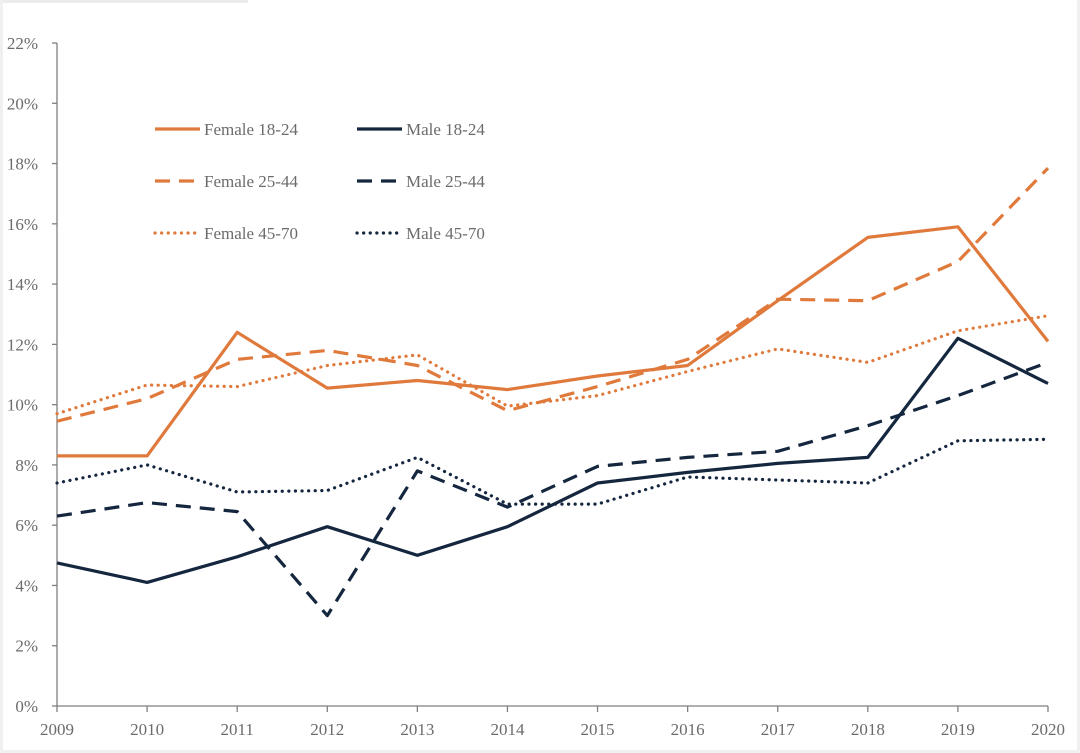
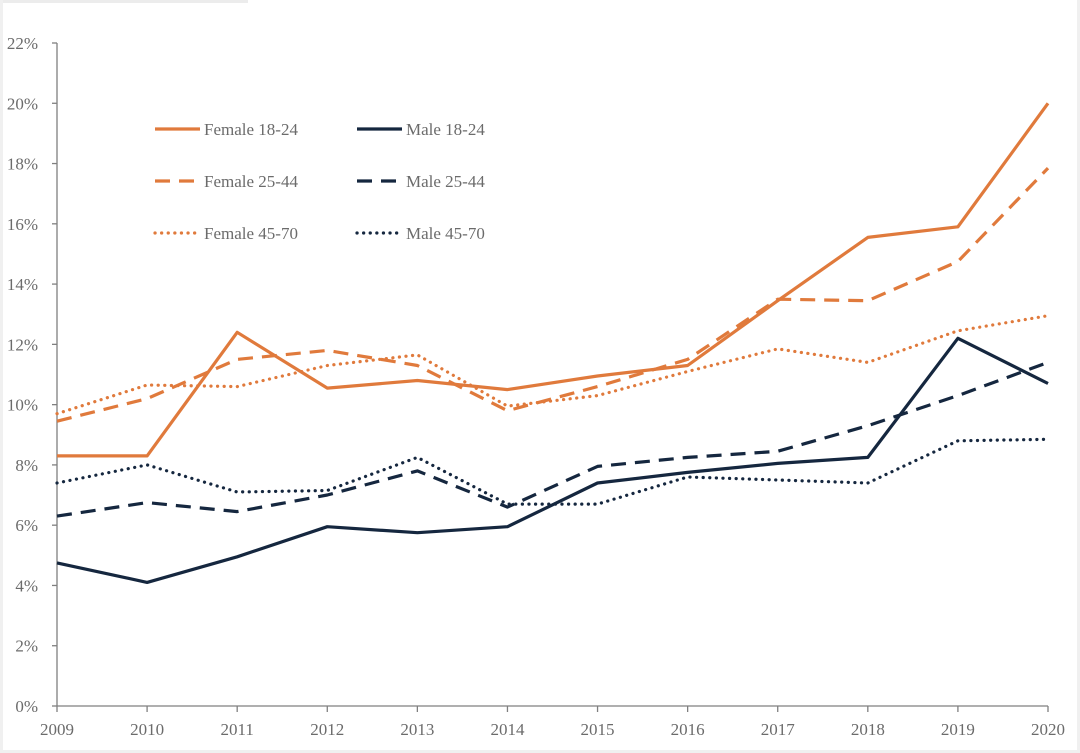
Male 25-44/2012: 3.0% -> 7.0%
Male 18-24/2013: 5.0% -> 5.8%
Female 18-24/2020: 12.1% -> 20.0%
